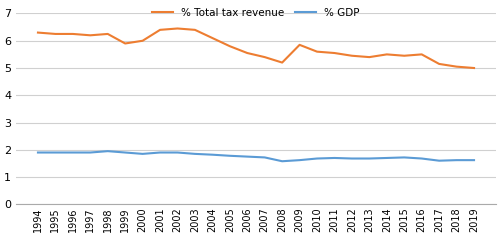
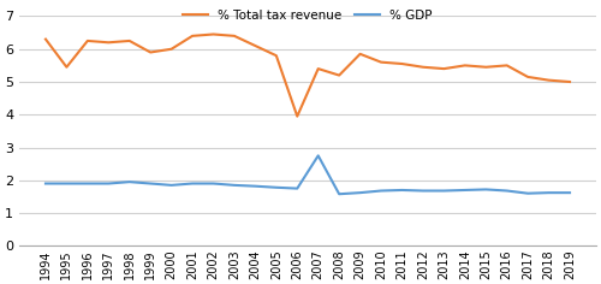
% Total tax revenue/1995: 6.25 -> 5.45
% Total tax revenue/2006: 5.55 -> 3.95
% GDP/2007: 1.72 -> 2.75
